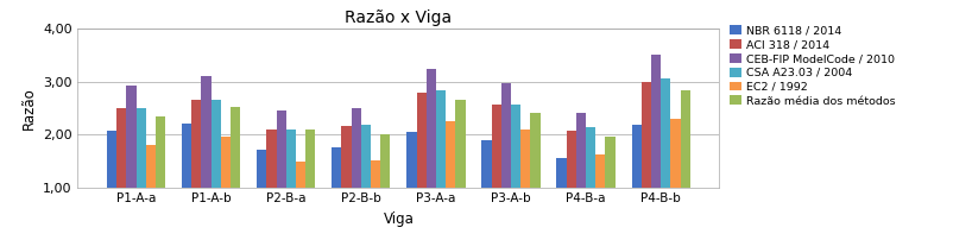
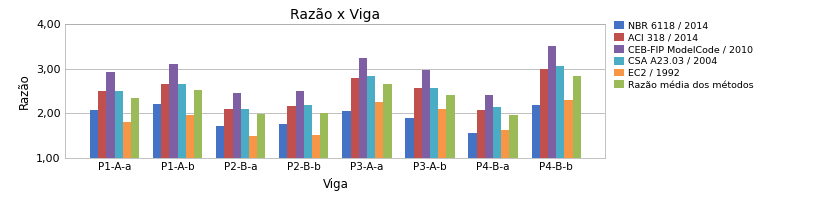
Razão média dos métodos/P2-B-a: 2,10 -> 1,97
